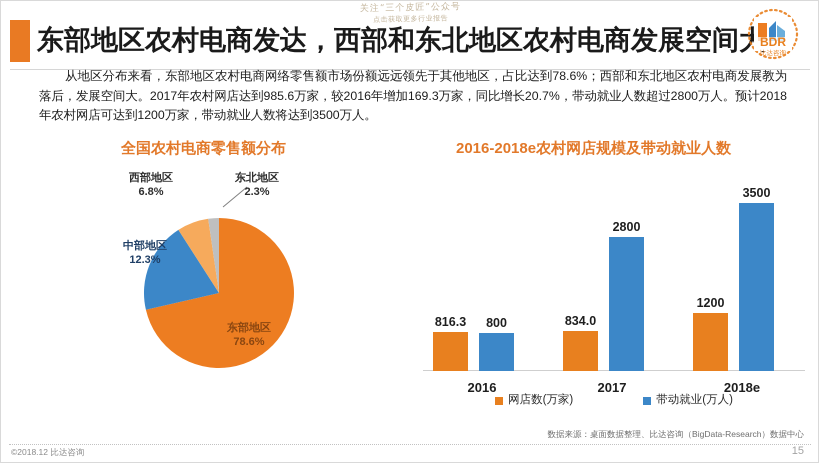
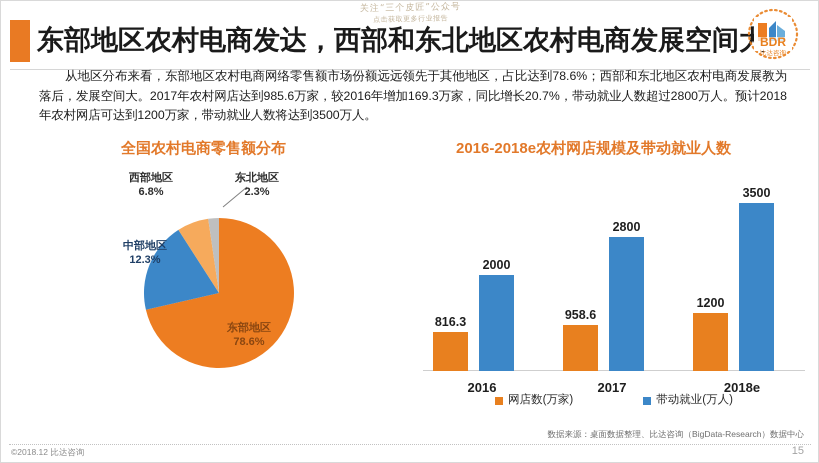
2016-2018e农村网店规模及带动就业人数/带动就业(万人)/2016: 800 -> 2000
2016-2018e农村网店规模及带动就业人数/网店数(万家)/2017: 834.0 -> 958.6
